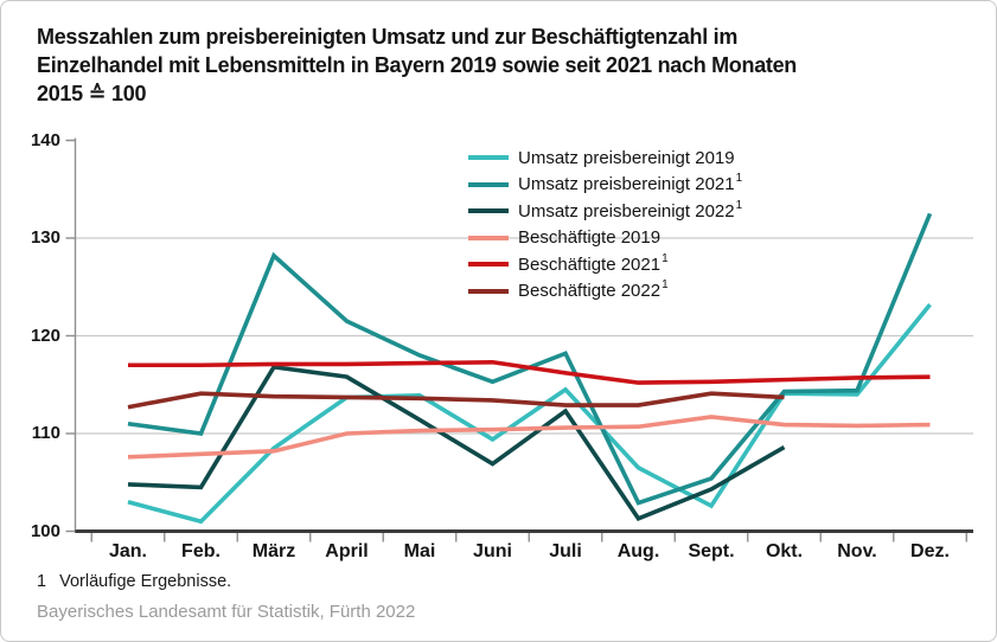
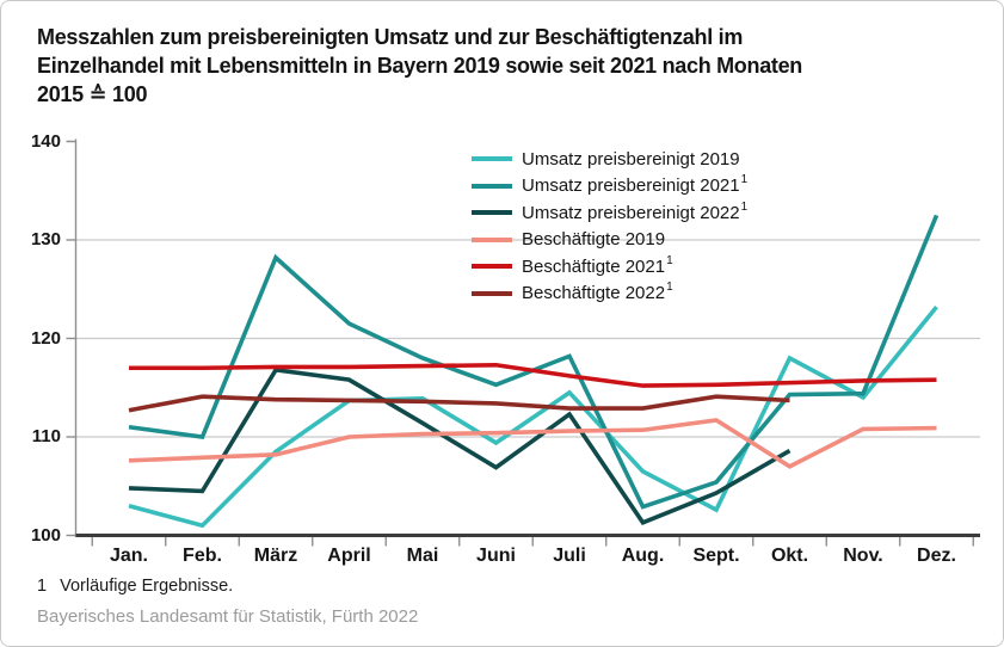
Umsatz preisbereinigt 2019/Okt.: 114 -> 118
Beschäftigte 2019/Okt.: 111 -> 107
